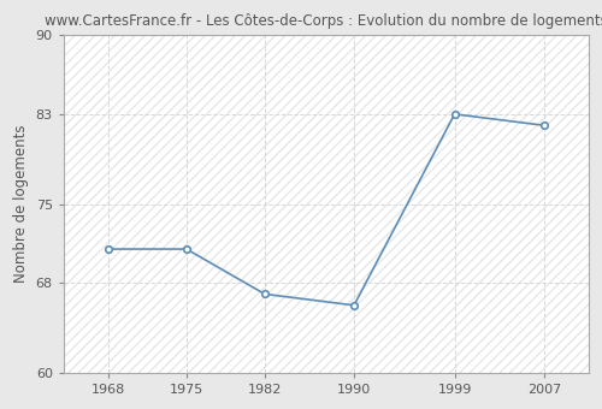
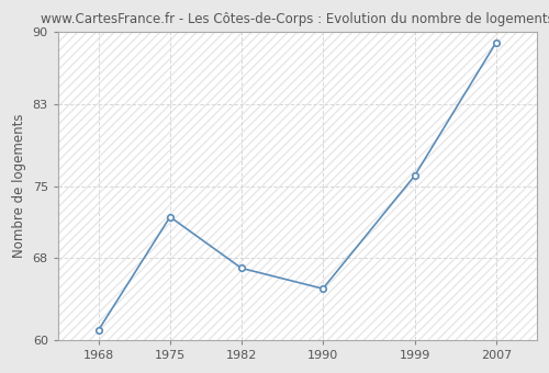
1968: 71 -> 61
1975: 71 -> 72
1990: 66 -> 65
1999: 83 -> 76
2007: 82 -> 89
